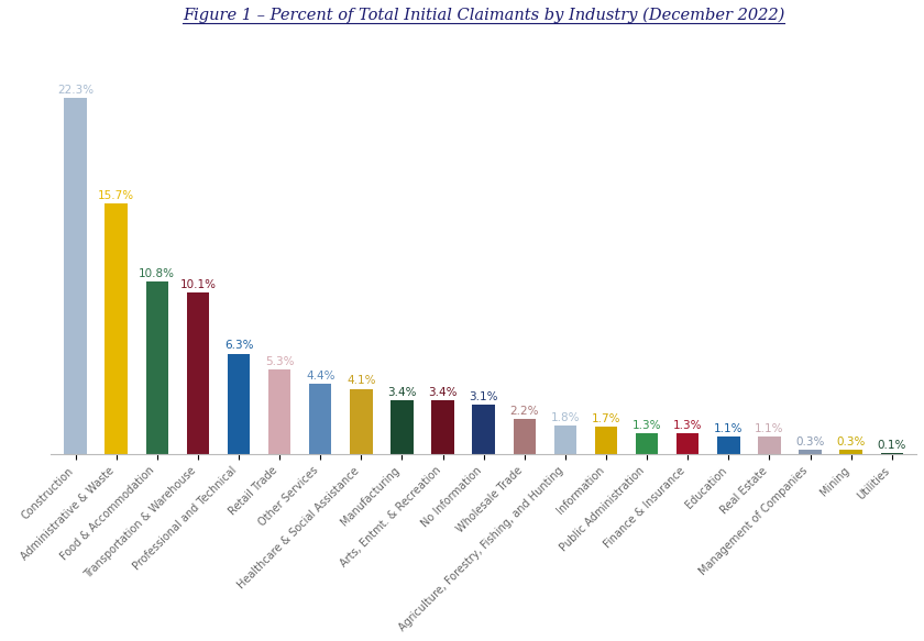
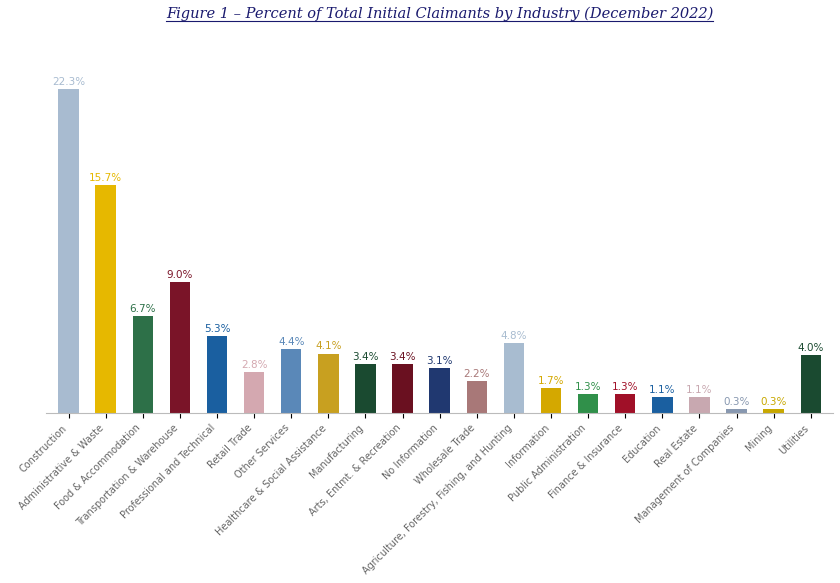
Food & Accommodation: 10.8% -> 6.7%
Transportation & Warehouse: 10.1% -> 9.0%
Professional and Technical: 6.3% -> 5.3%
Retail Trade: 5.3% -> 2.8%
Agriculture, Forestry, Fishing, and Hunting: 1.8% -> 4.8%
Utilities: 0.1% -> 4.0%
